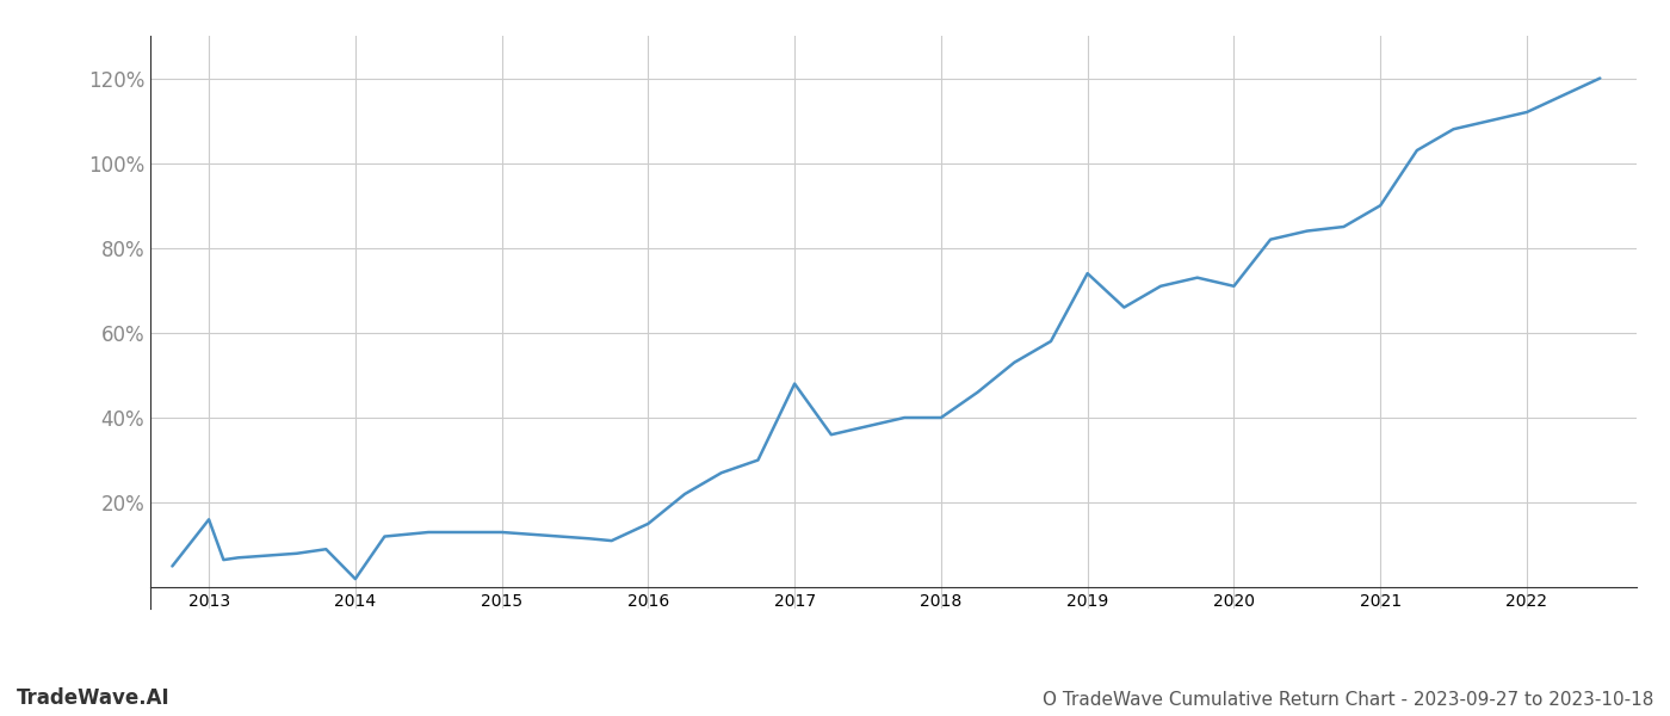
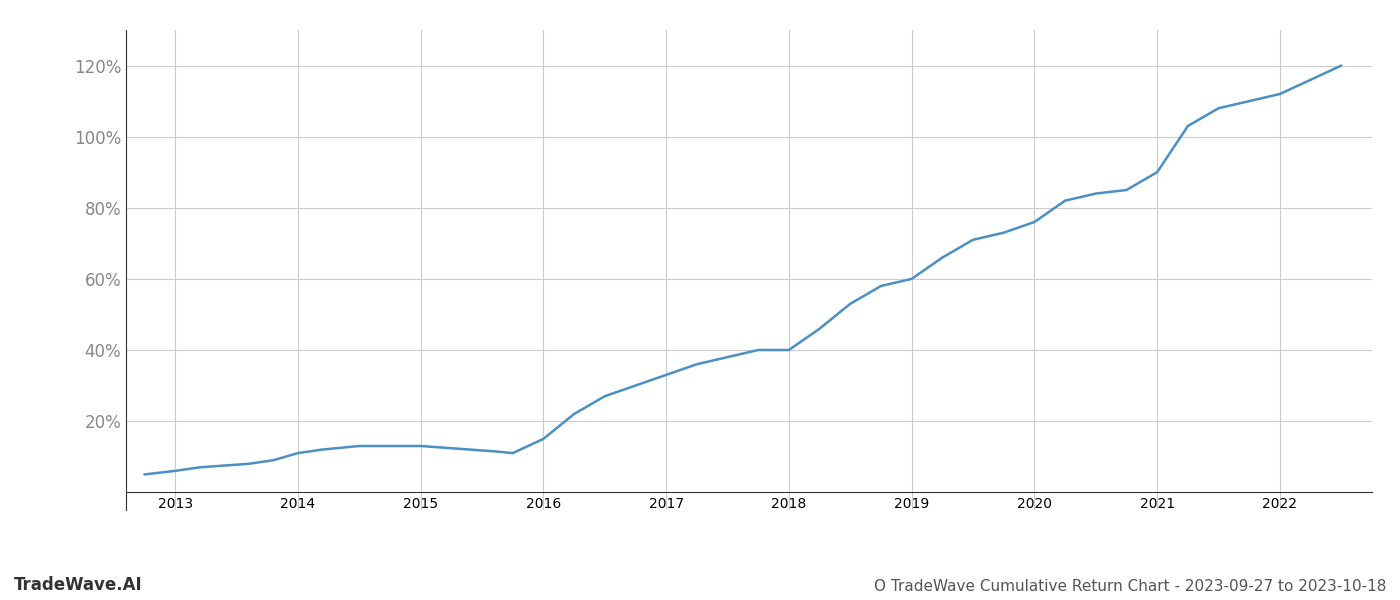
2013: 16.0% -> 6.0%
2014: 2.0% -> 11.0%
2017: 48.0% -> 33.0%
2019: 74.0% -> 60.0%
2020: 71.0% -> 76.0%
